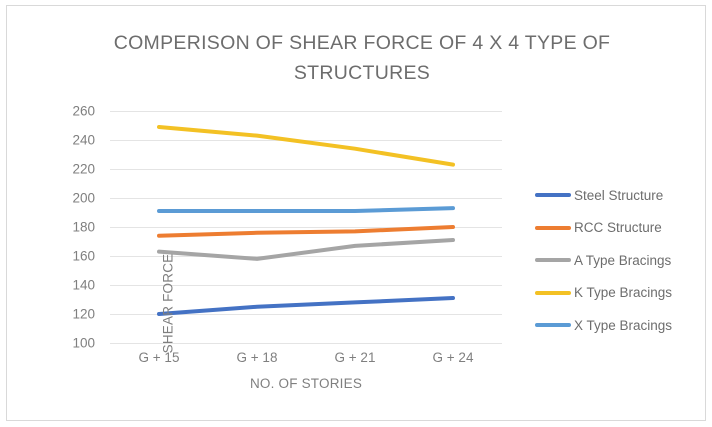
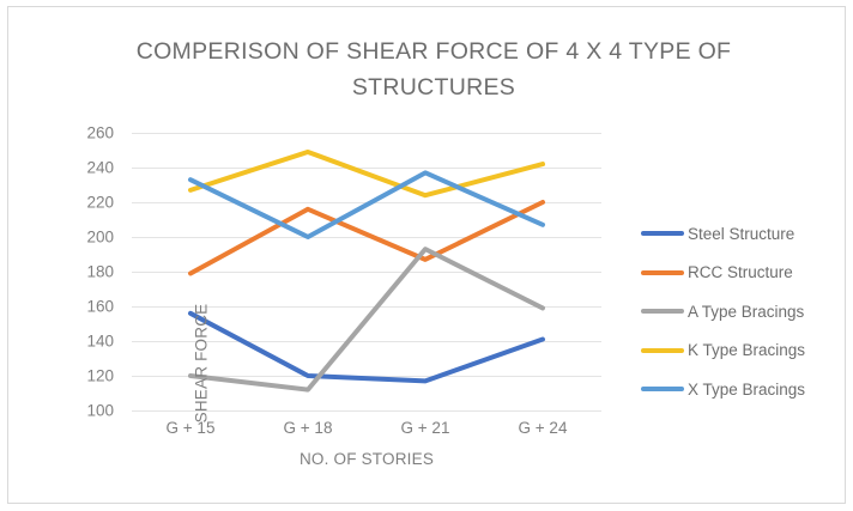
Steel Structure/G + 15: 120 -> 156
RCC Structure/G + 15: 174 -> 179
A Type Bracings/G + 15: 163 -> 120
K Type Bracings/G + 15: 249 -> 227
X Type Bracings/G + 15: 191 -> 233
Steel Structure/G + 18: 125 -> 120
RCC Structure/G + 18: 176 -> 216
A Type Bracings/G + 18: 158 -> 112
K Type Bracings/G + 18: 243 -> 249
X Type Bracings/G + 18: 191 -> 200
Steel Structure/G + 21: 128 -> 117
RCC Structure/G + 21: 177 -> 187
A Type Bracings/G + 21: 167 -> 193
K Type Bracings/G + 21: 234 -> 224
X Type Bracings/G + 21: 191 -> 237
Steel Structure/G + 24: 131 -> 141
RCC Structure/G + 24: 180 -> 220
A Type Bracings/G + 24: 171 -> 159
K Type Bracings/G + 24: 223 -> 242
X Type Bracings/G + 24: 193 -> 207
